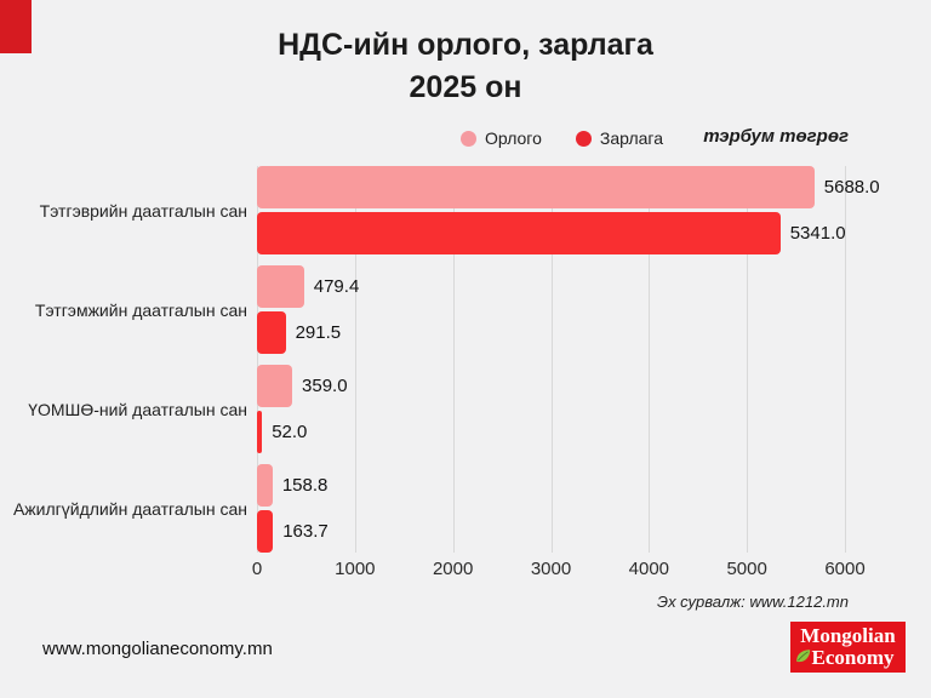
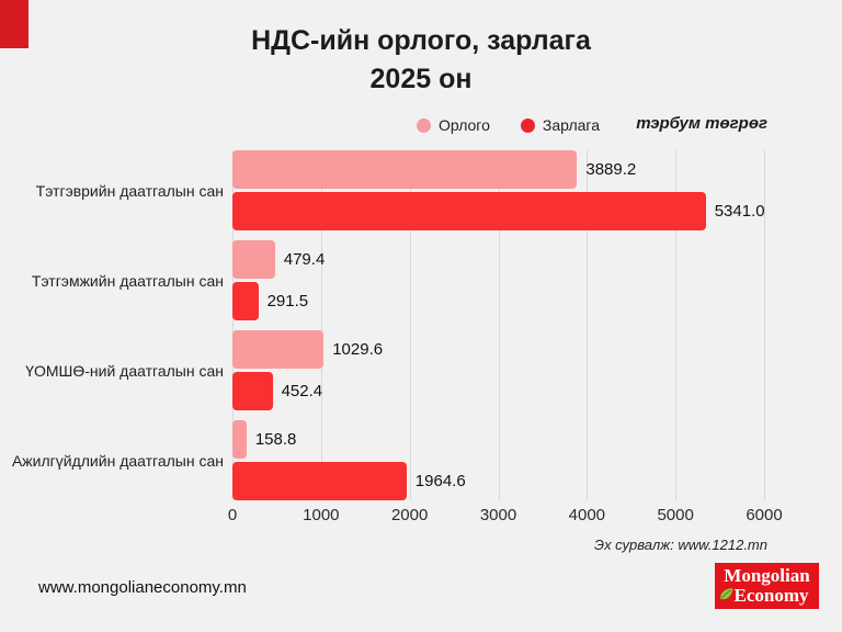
Орлого/Тэтгэврийн даатгалын сан: 5688.0 -> 3889.2
Орлого/ҮОМШӨ-ний даатгалын сан: 359.0 -> 1029.6
Зарлага/ҮОМШӨ-ний даатгалын сан: 52.0 -> 452.4
Зарлага/Ажилгүйдлийн даатгалын сан: 163.7 -> 1964.6
